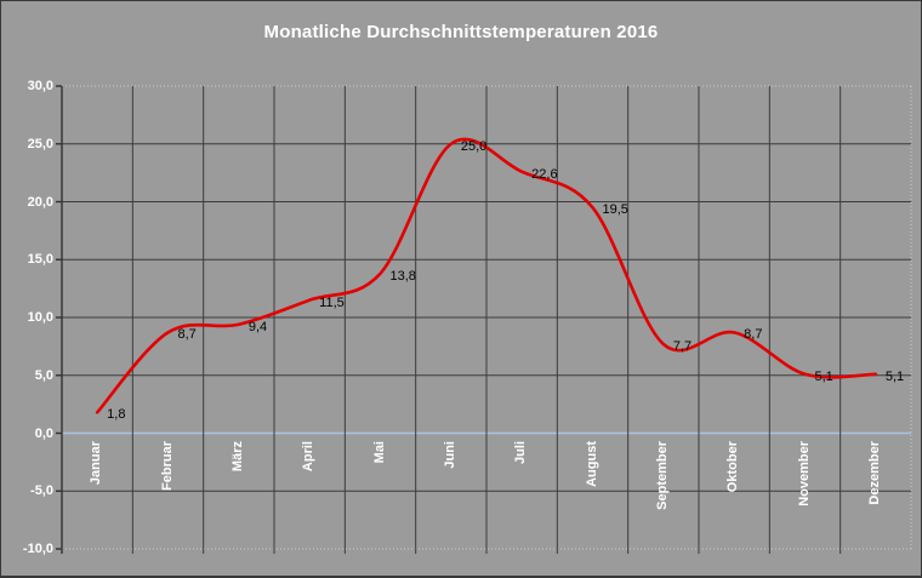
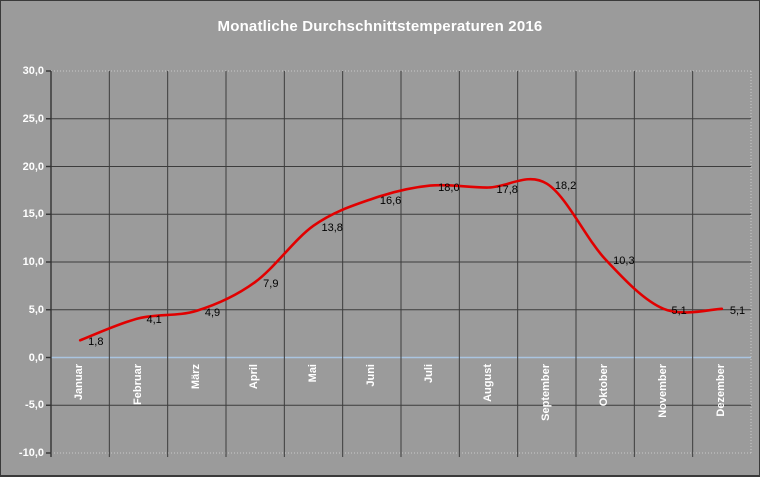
Februar: 8,7 -> 4,1
März: 9,4 -> 4,9
April: 11,5 -> 7,9
Juni: 25,0 -> 16,6
Juli: 22,6 -> 18,0
August: 19,5 -> 17,8
September: 7,7 -> 18,2
Oktober: 8,7 -> 10,3
